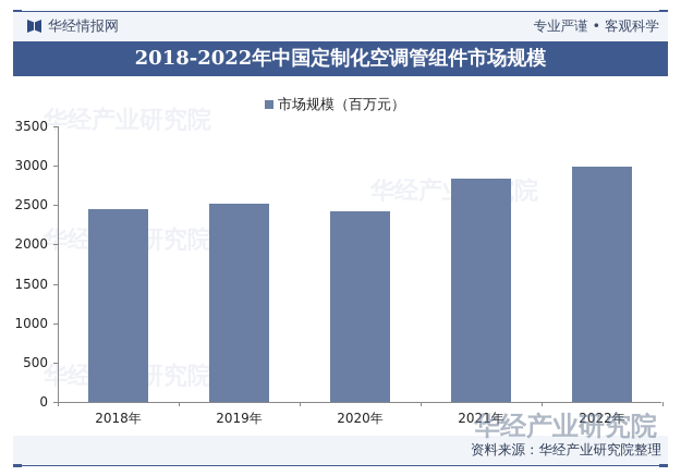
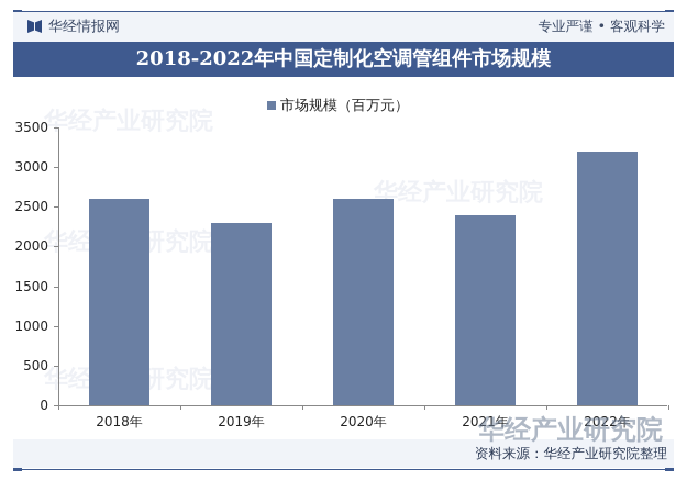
2018年: 2400 -> 2600
2019年: 2500 -> 2300
2020年: 2400 -> 2600
2021年: 2800 -> 2400
2022年: 3000 -> 3200
